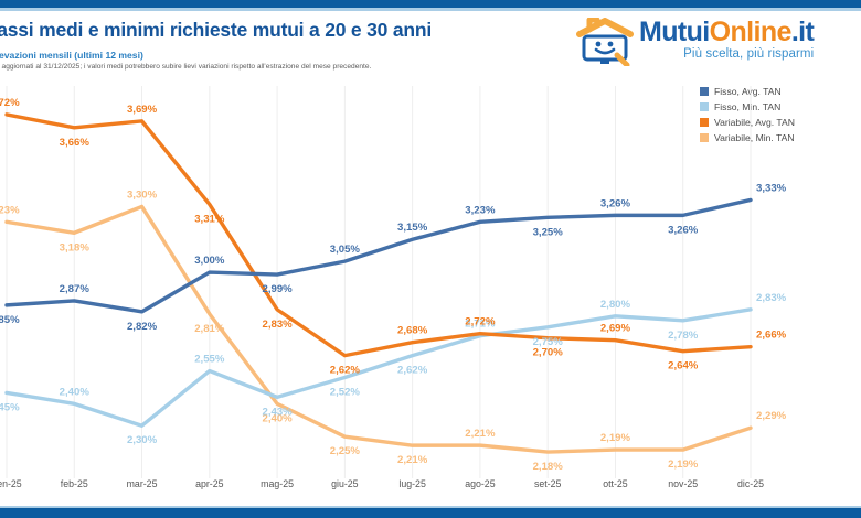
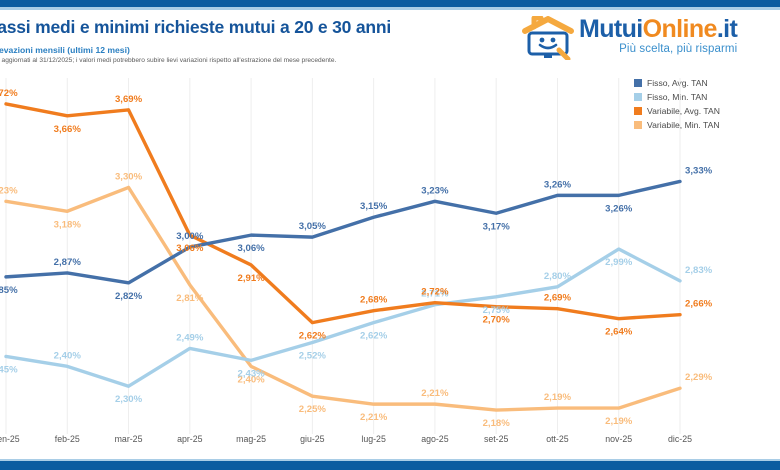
Fisso, Min. TAN/apr-25: 2,55% -> 2,49%
Variabile, Avg. TAN/apr-25: 3,31% -> 3,06%
Fisso, Avg. TAN/mag-25: 2,99% -> 3,06%
Variabile, Avg. TAN/mag-25: 2,83% -> 2,91%
Fisso, Avg. TAN/set-25: 3,25% -> 3,17%
Fisso, Min. TAN/nov-25: 2,78% -> 2,99%
